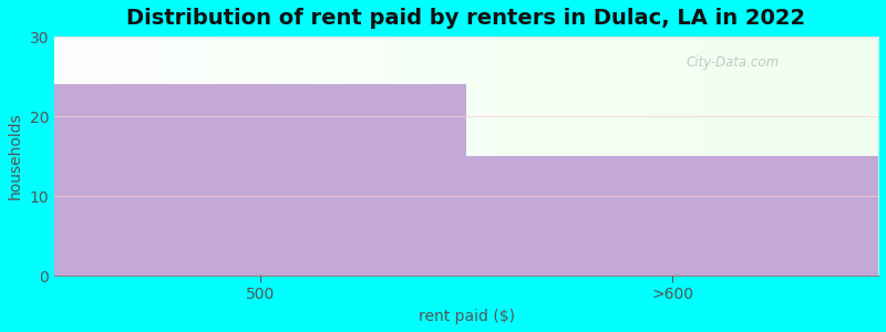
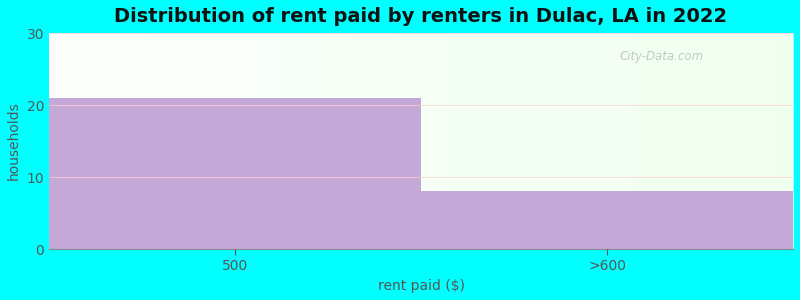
500: 24 -> 21
>600: 15 -> 8
